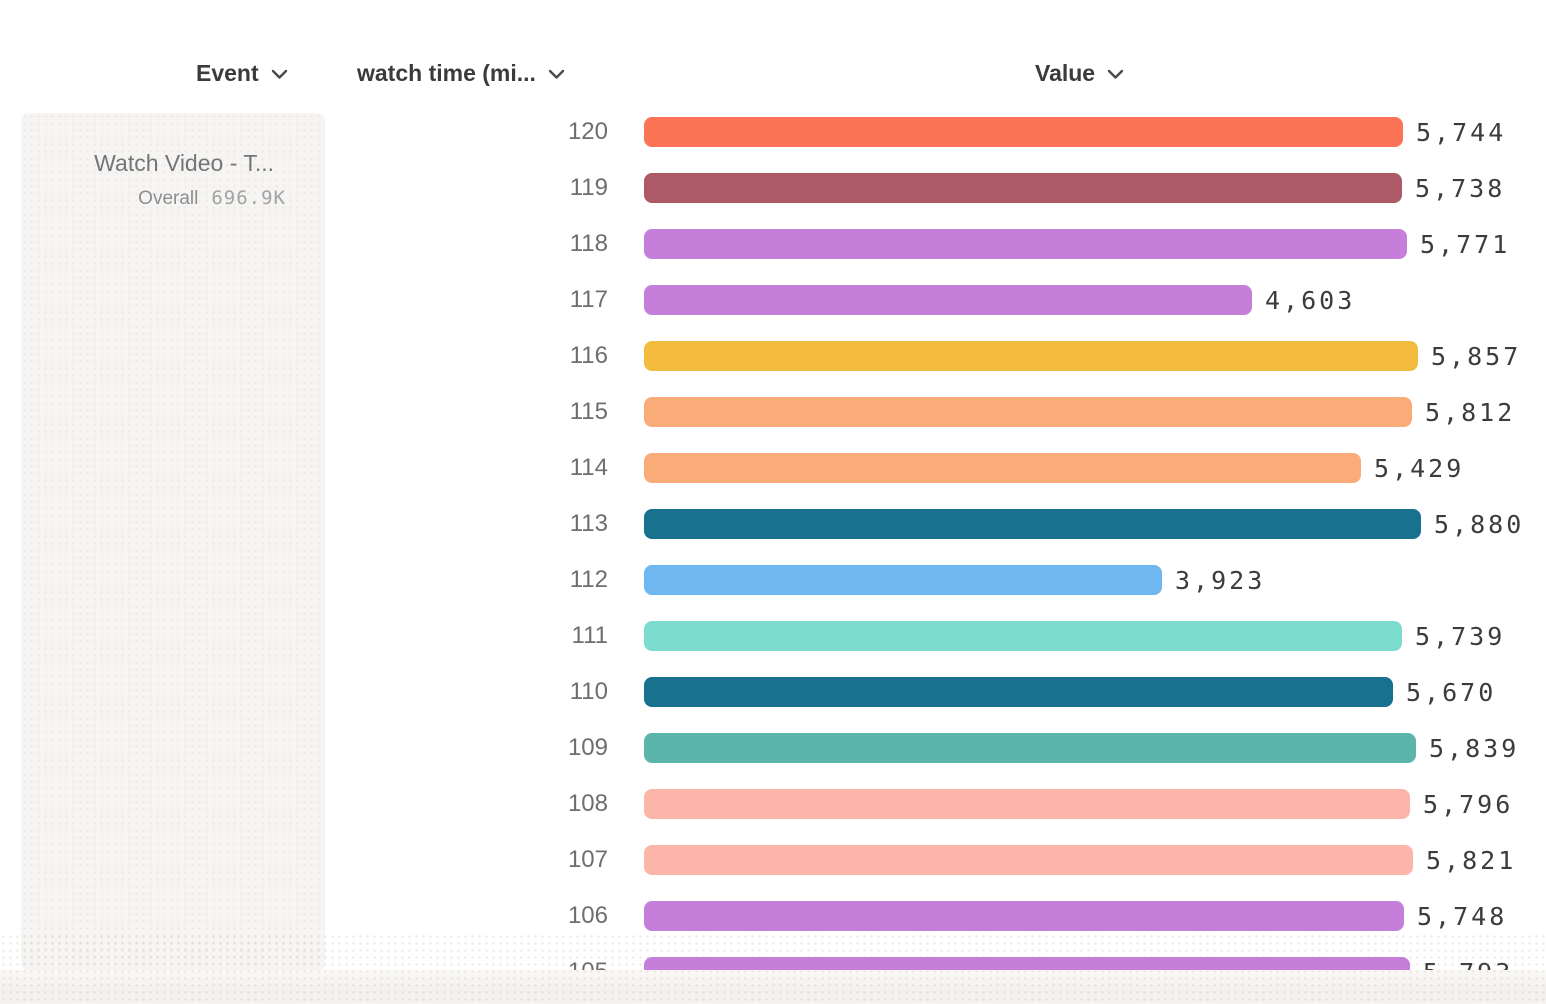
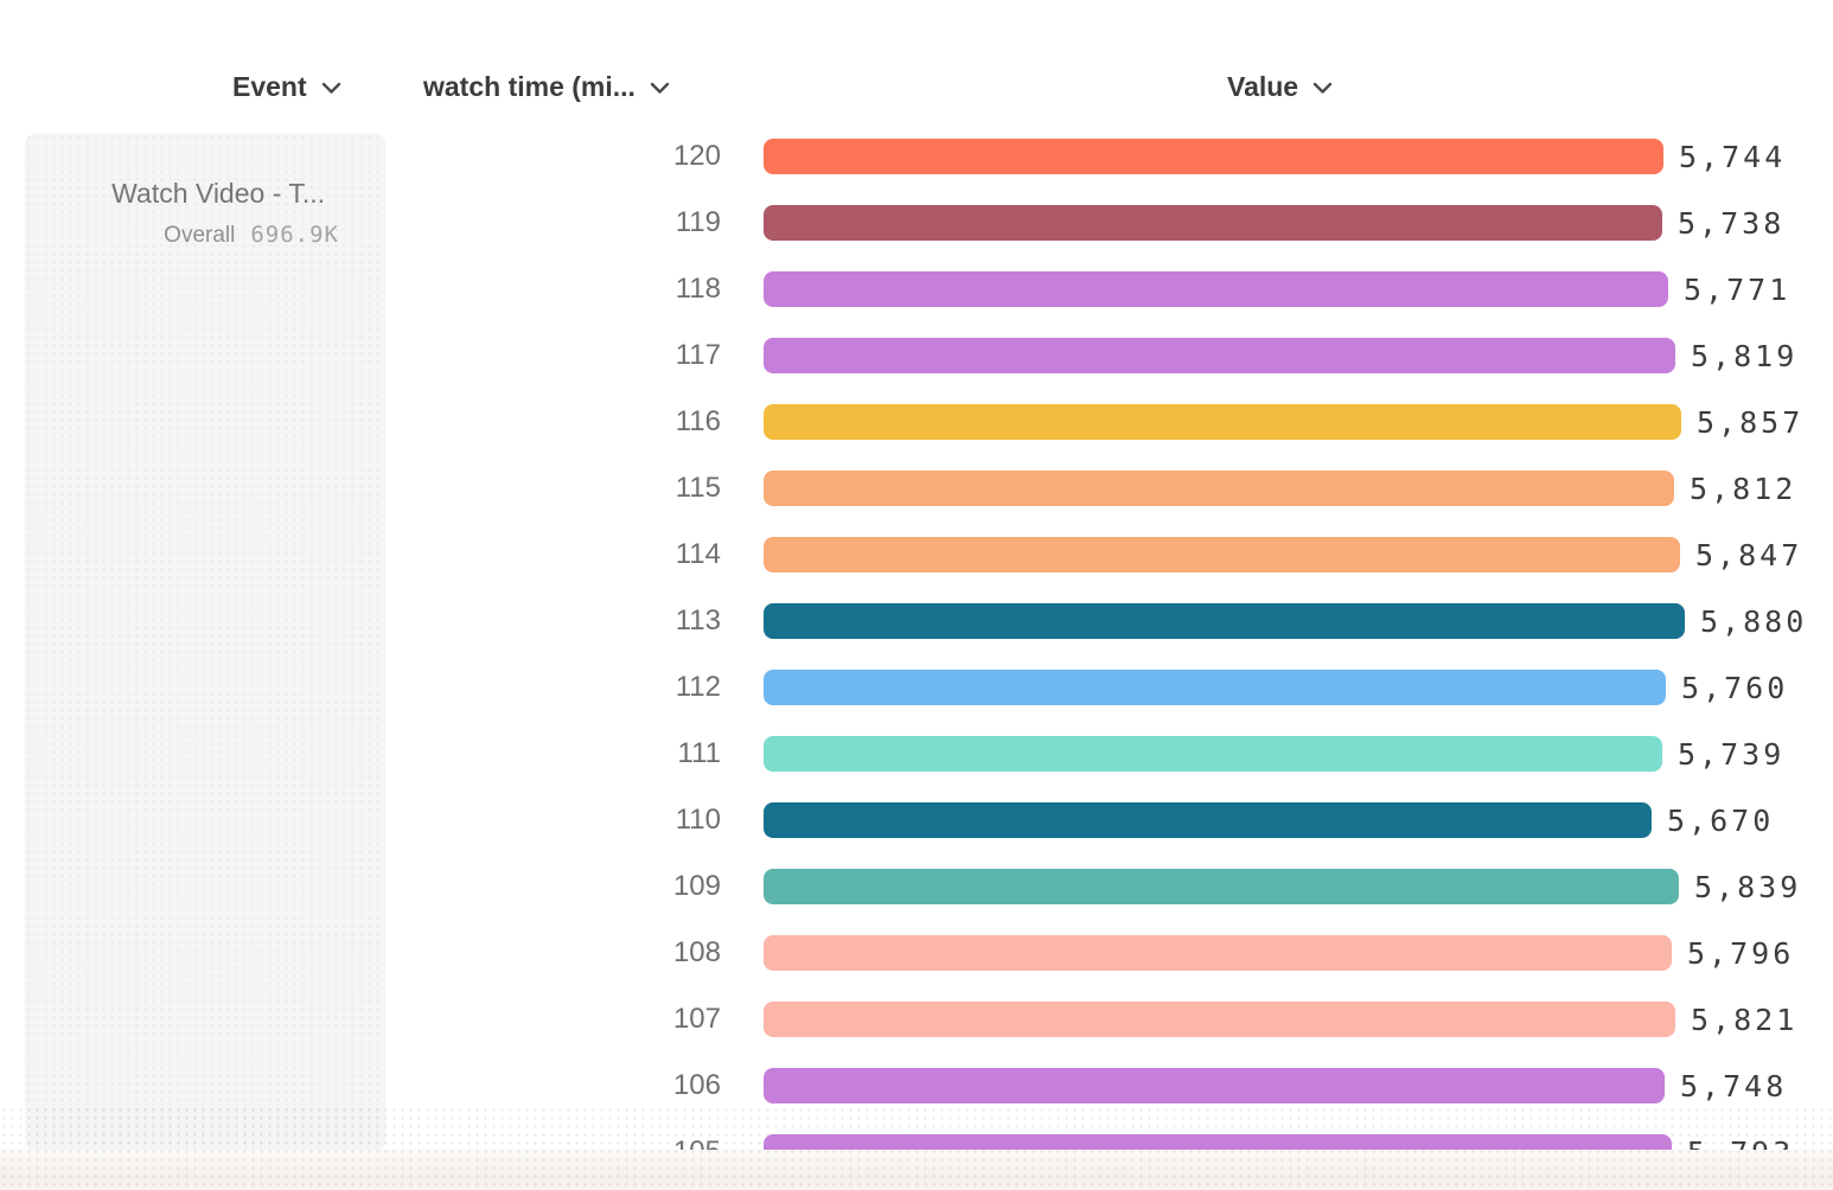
117: 4,603 -> 5,819
114: 5,429 -> 5,847
112: 3,923 -> 5,760
